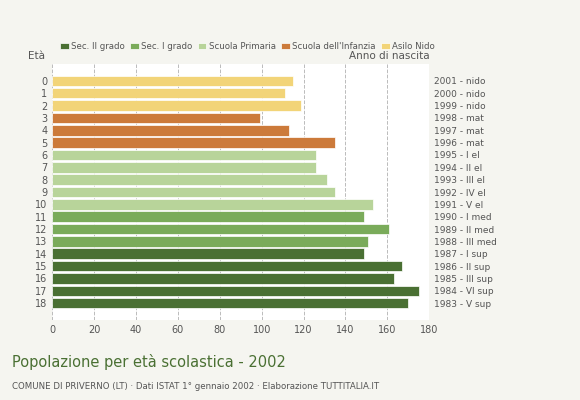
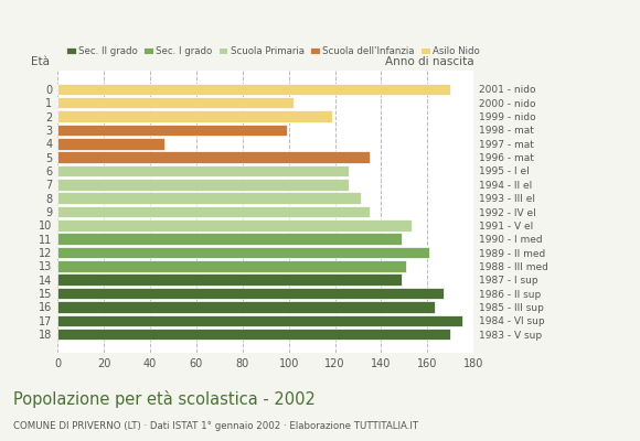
0: 115 -> 170
1: 111 -> 102
4: 113 -> 46
